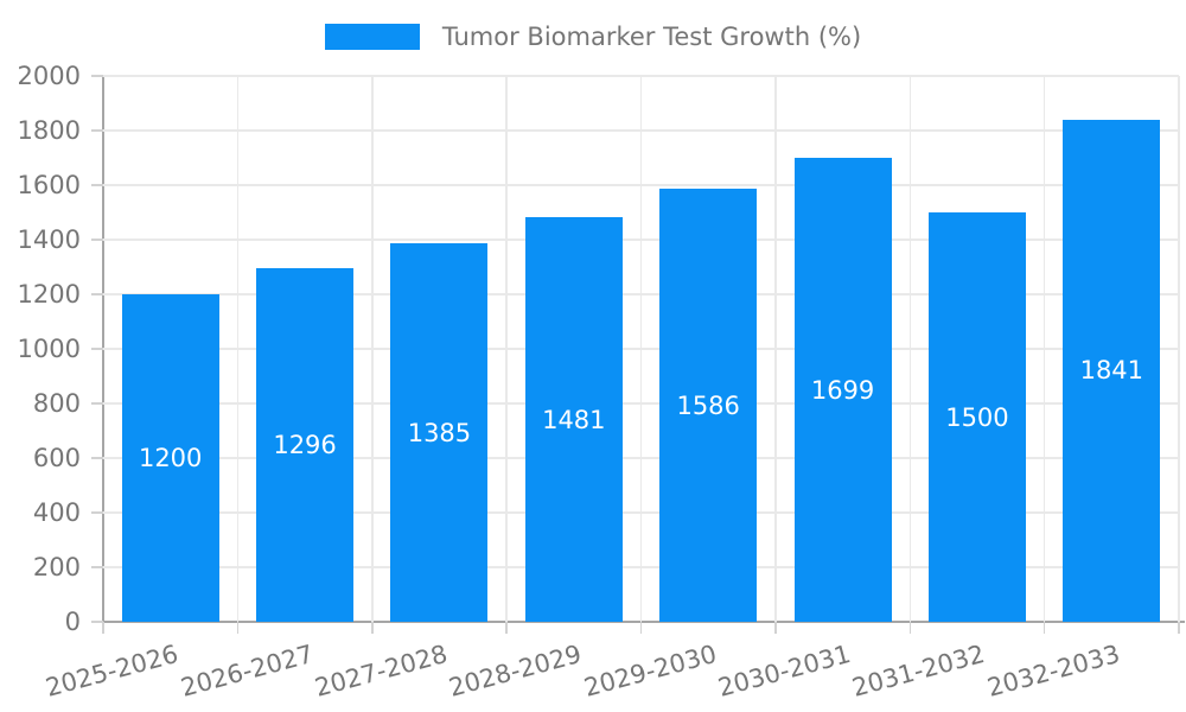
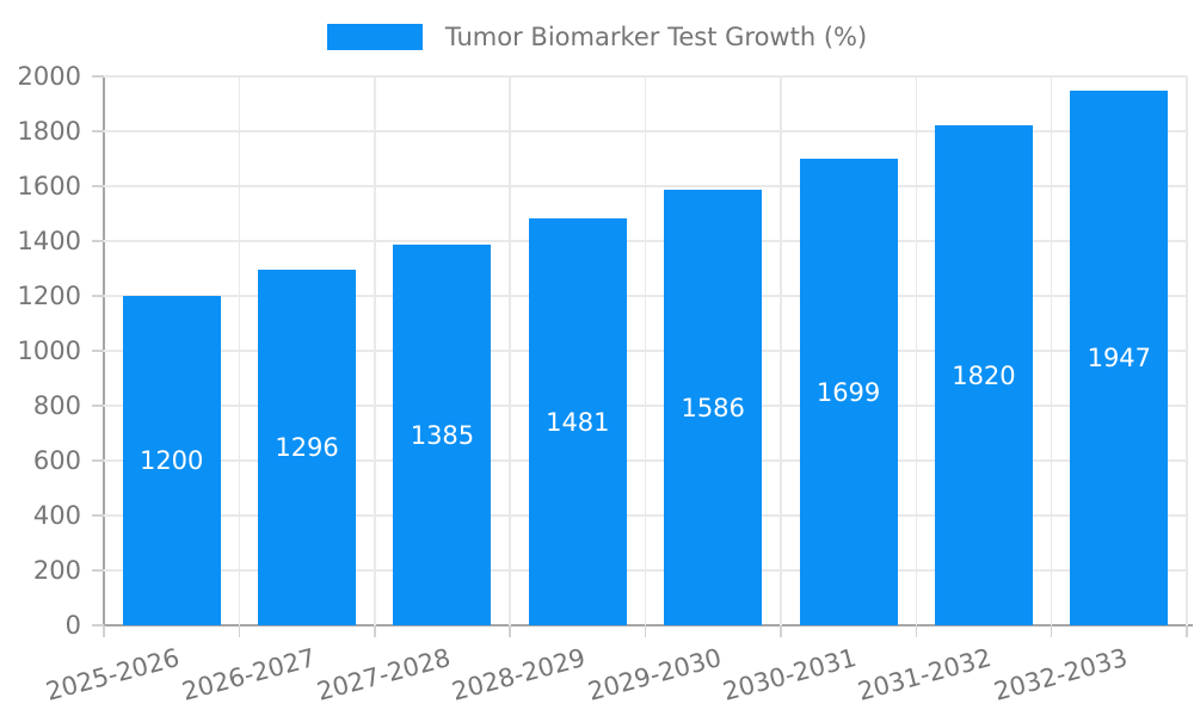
2031-2032: 1500 -> 1820
2032-2033: 1841 -> 1947
